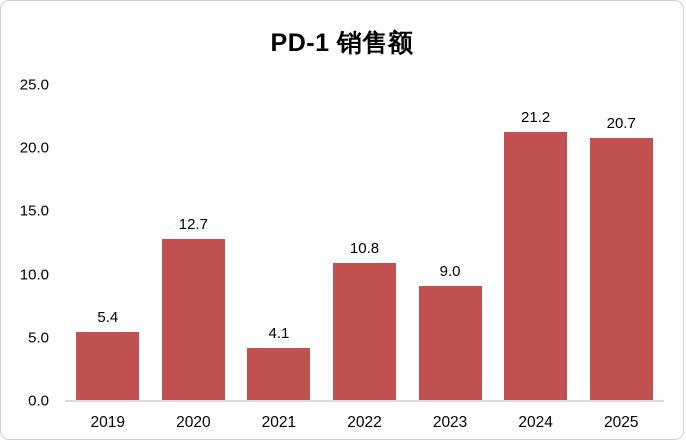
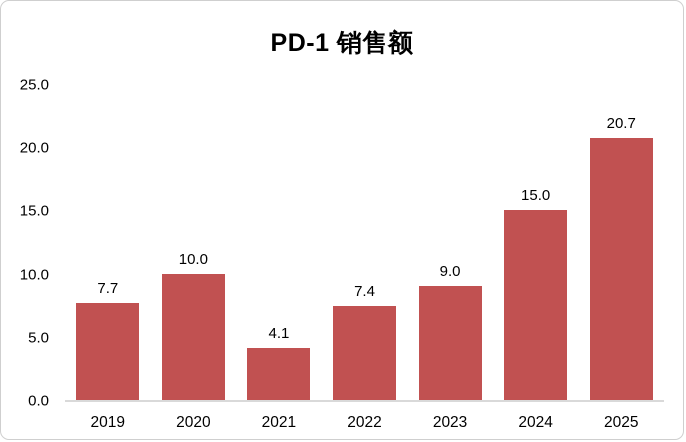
2019: 5.4 -> 7.7
2020: 12.7 -> 10.0
2022: 10.8 -> 7.4
2024: 21.2 -> 15.0
